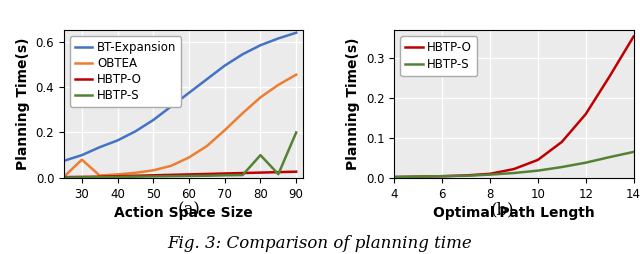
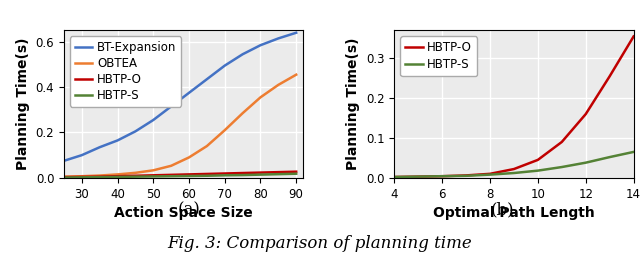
OBTEA/30: 0.080 -> 0.007
HBTP-S/80: 0.100 -> 0.014
HBTP-S/90: 0.200 -> 0.018
